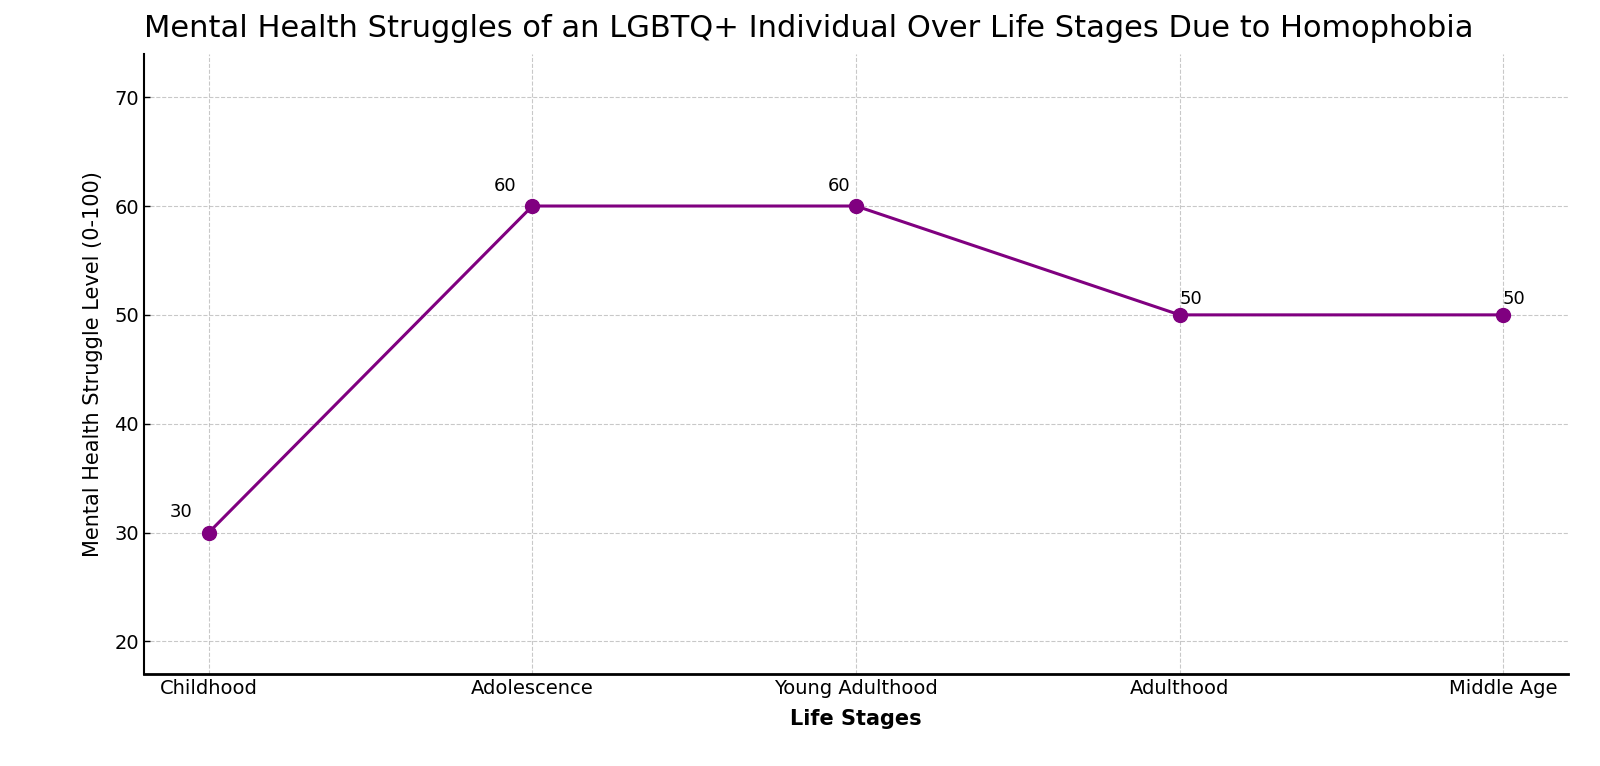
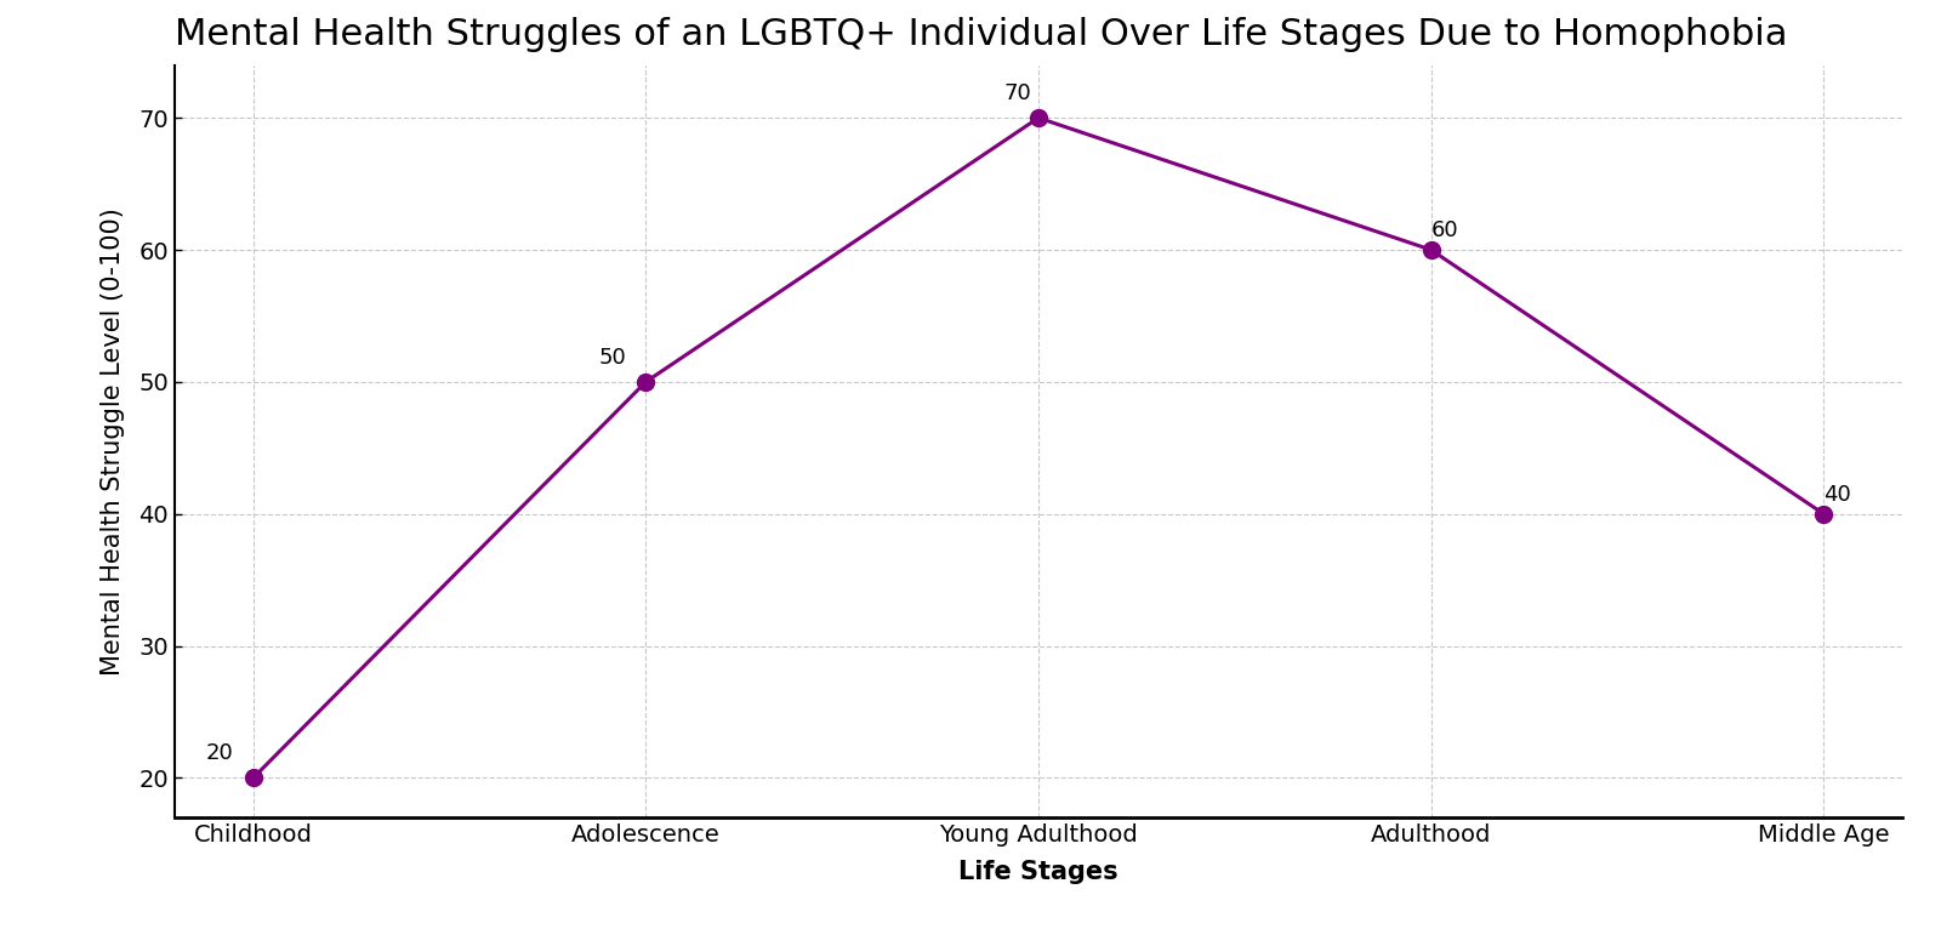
Childhood: 30 -> 20
Adolescence: 60 -> 50
Young Adulthood: 60 -> 70
Adulthood: 50 -> 60
Middle Age: 50 -> 40
